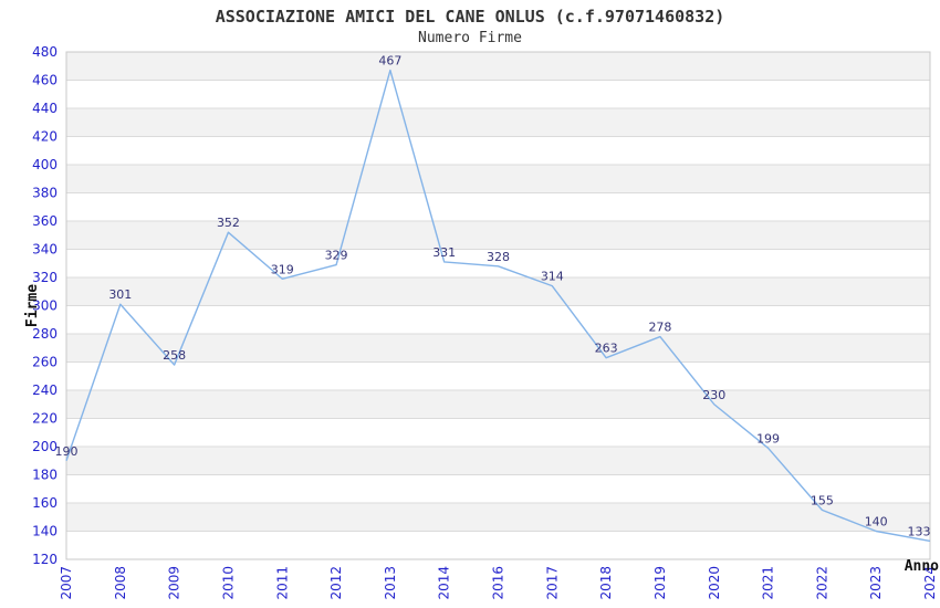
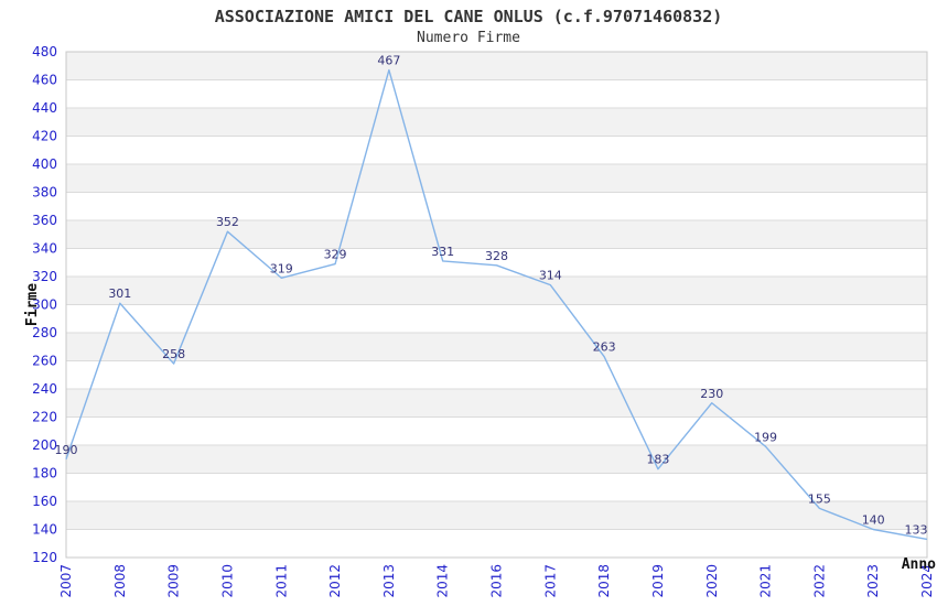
2019: 278 -> 183
